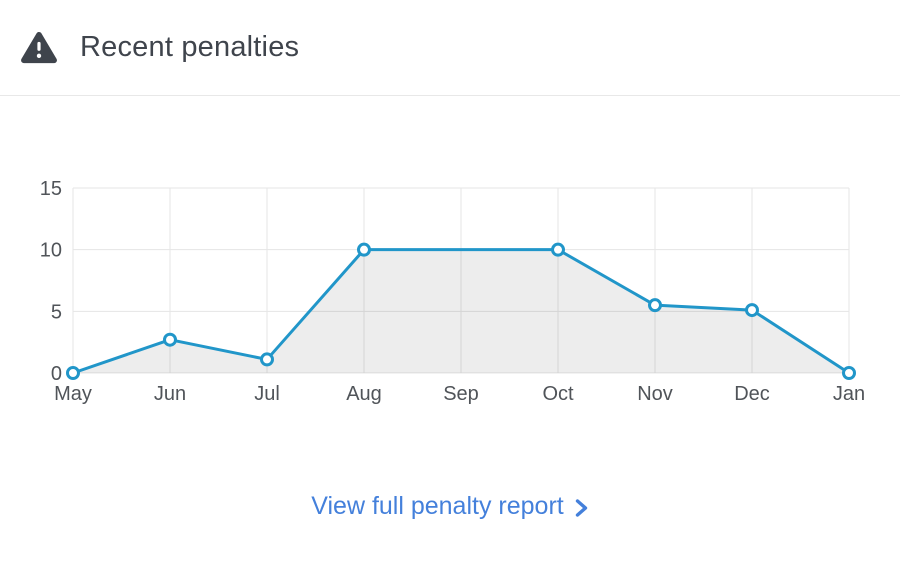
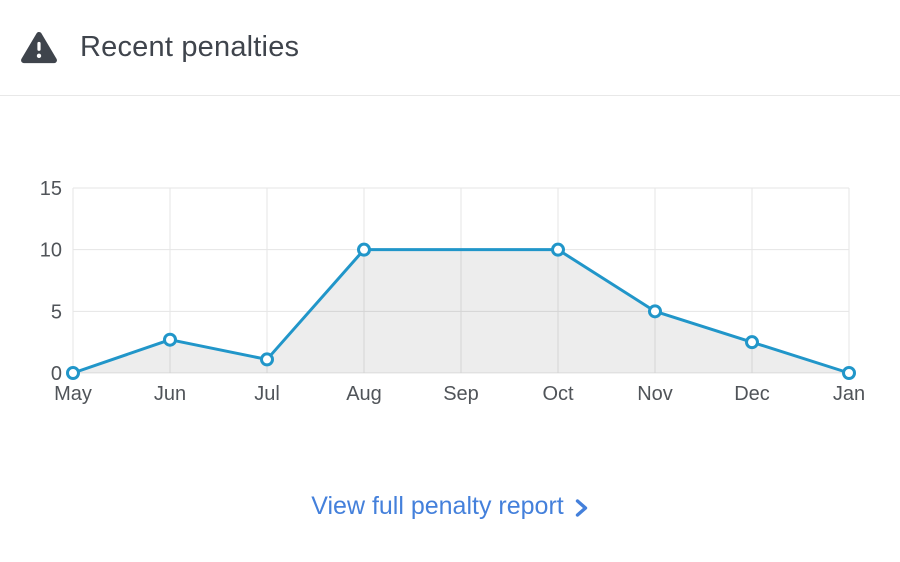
Nov: 5.5 -> 5.0
Dec: 5.1 -> 2.5
